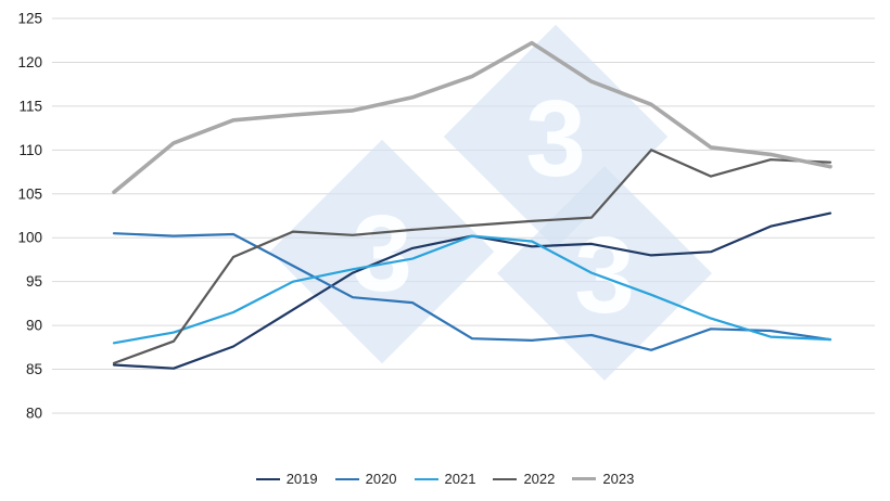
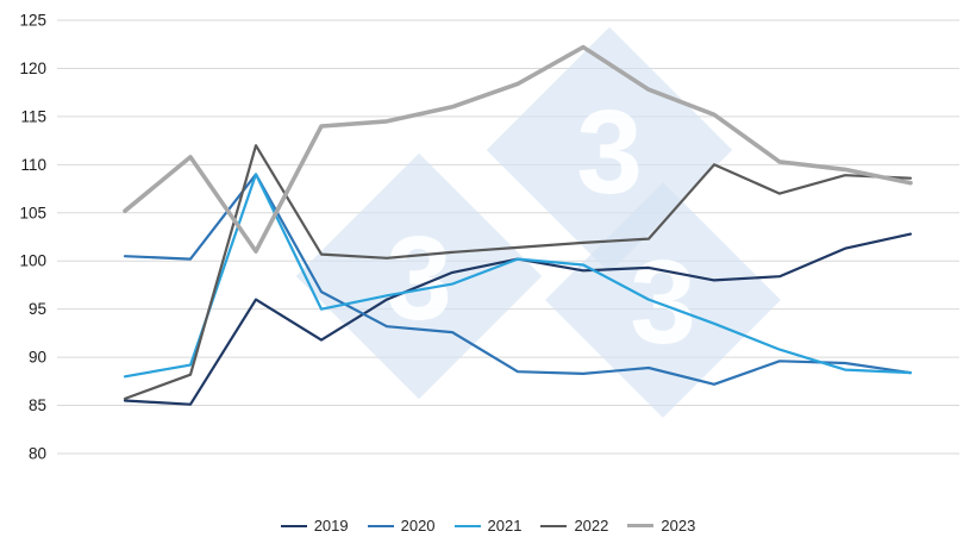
2019/3: 88 -> 96
2020/3: 100 -> 109
2021/3: 92 -> 109
2022/3: 98 -> 112
2023/3: 113 -> 101
